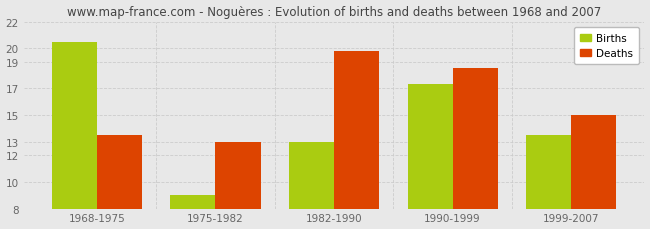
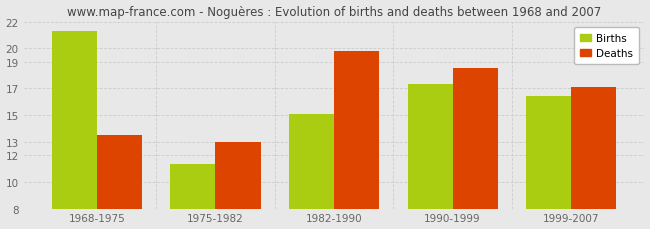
Births/1968-1975: 20.5 -> 21.3
Births/1975-1982: 9.0 -> 11.3
Births/1982-1990: 13.0 -> 15.1
Births/1999-2007: 13.5 -> 16.4
Deaths/1999-2007: 15.0 -> 17.1
